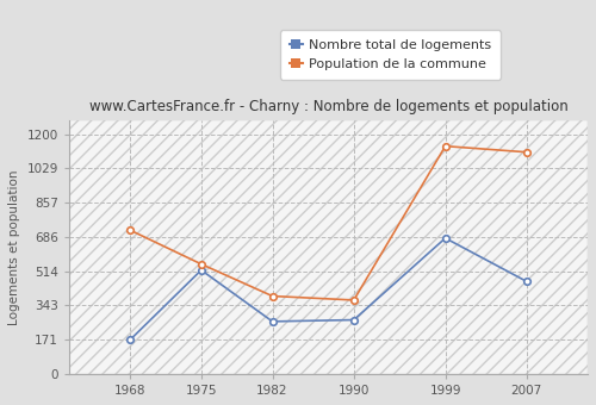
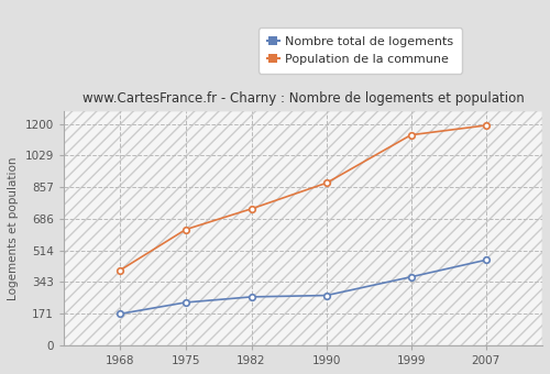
Population de la commune/1968: 720 -> 410
Nombre total de logements/1975: 520 -> 230
Population de la commune/1975: 550 -> 630
Population de la commune/1982: 390 -> 740
Population de la commune/1990: 370 -> 880
Nombre total de logements/1999: 680 -> 370
Population de la commune/2007: 1110 -> 1190
